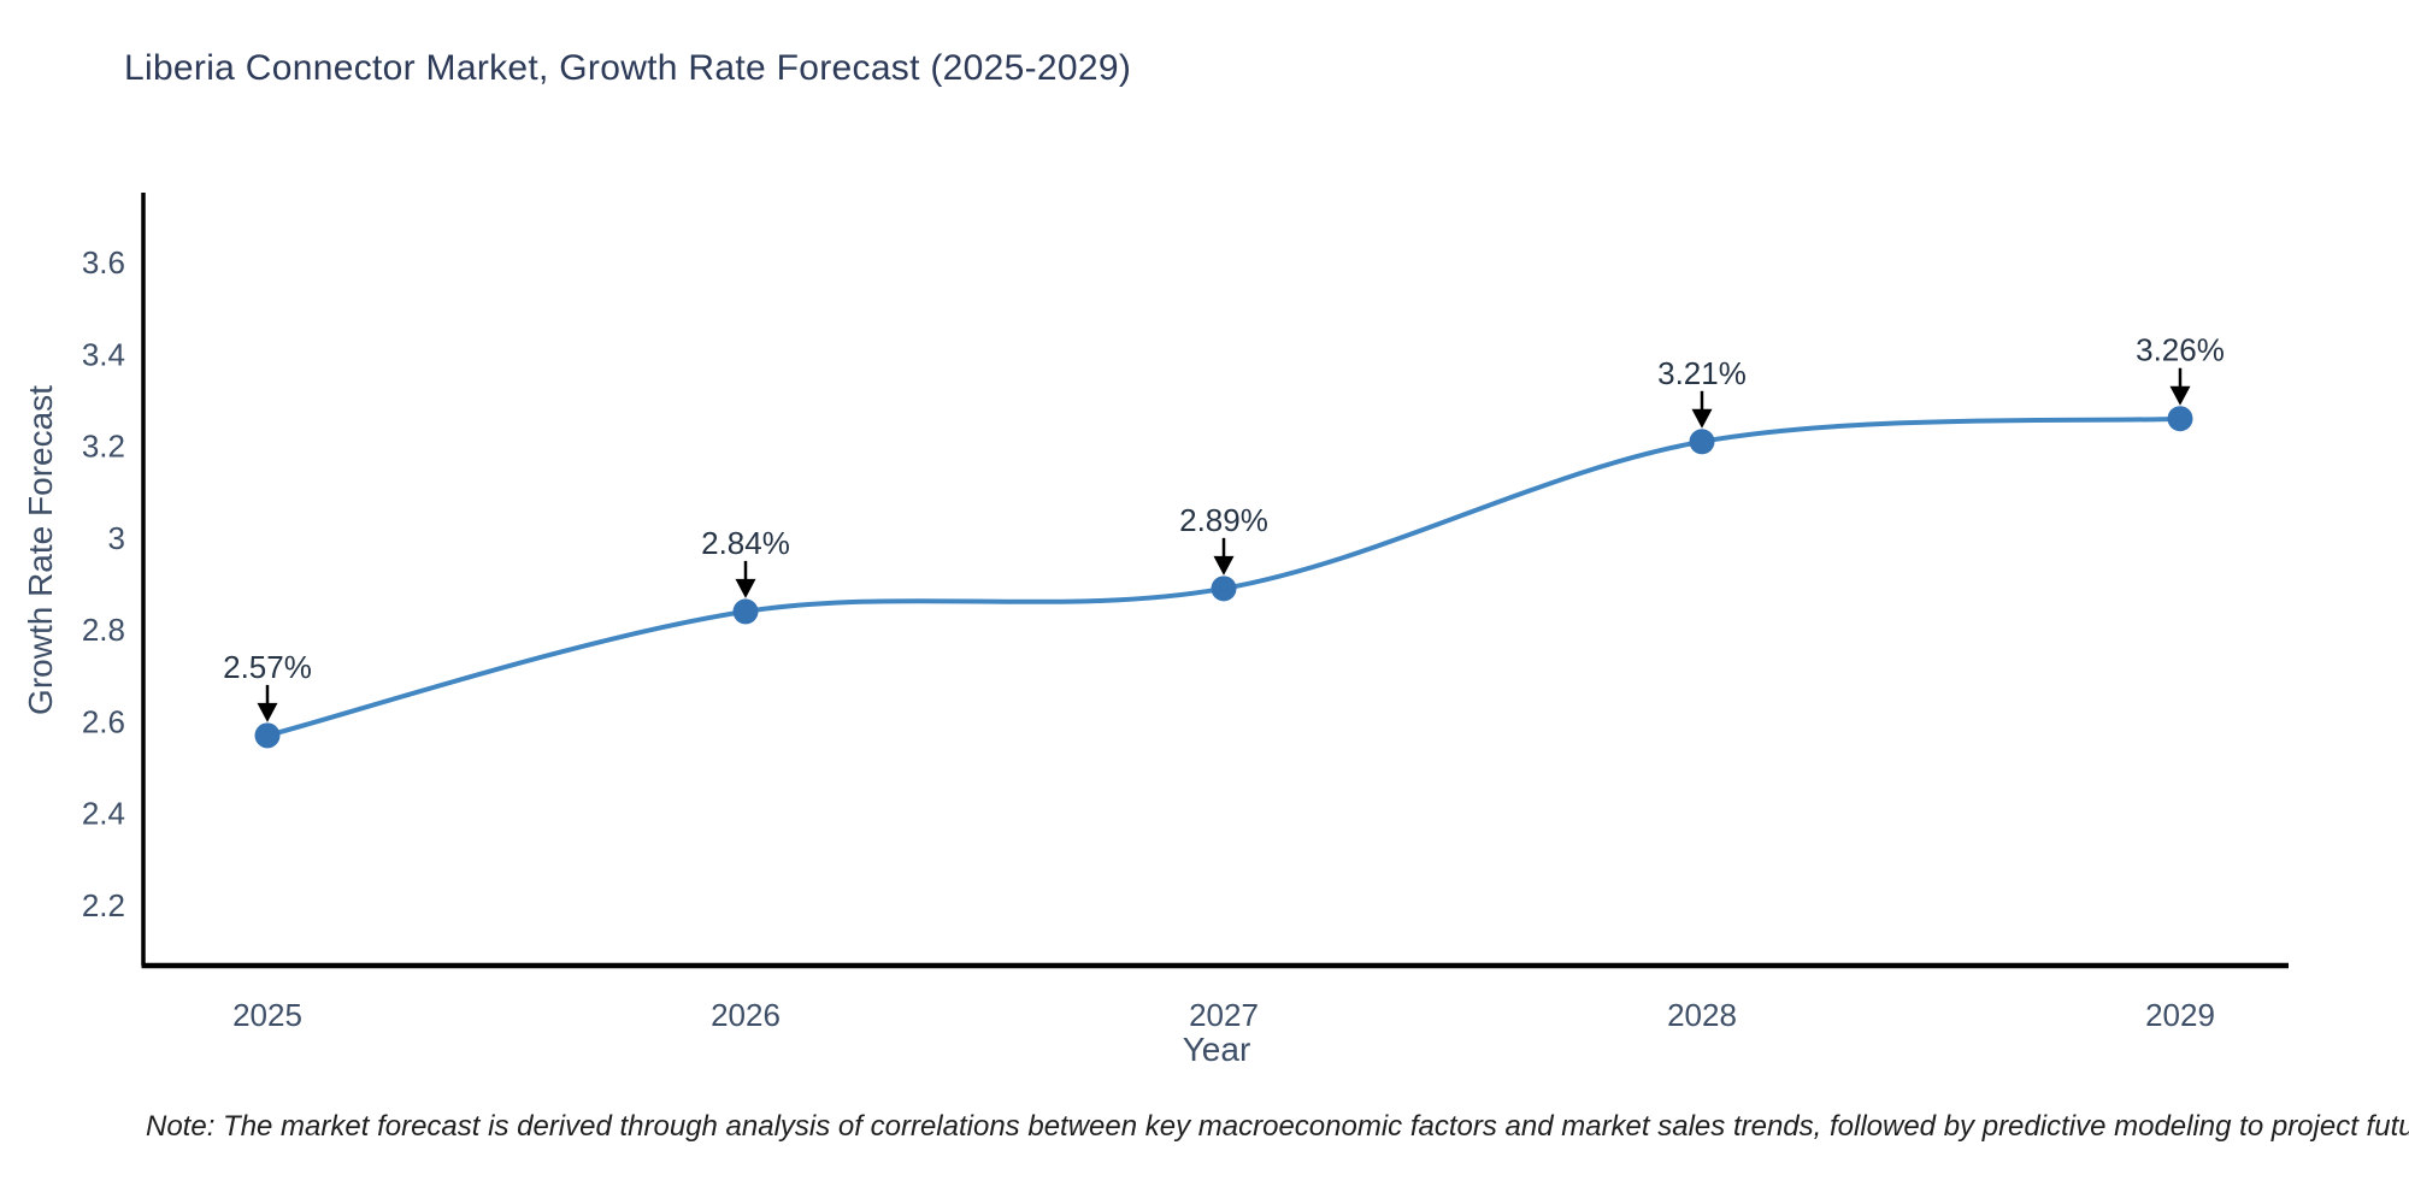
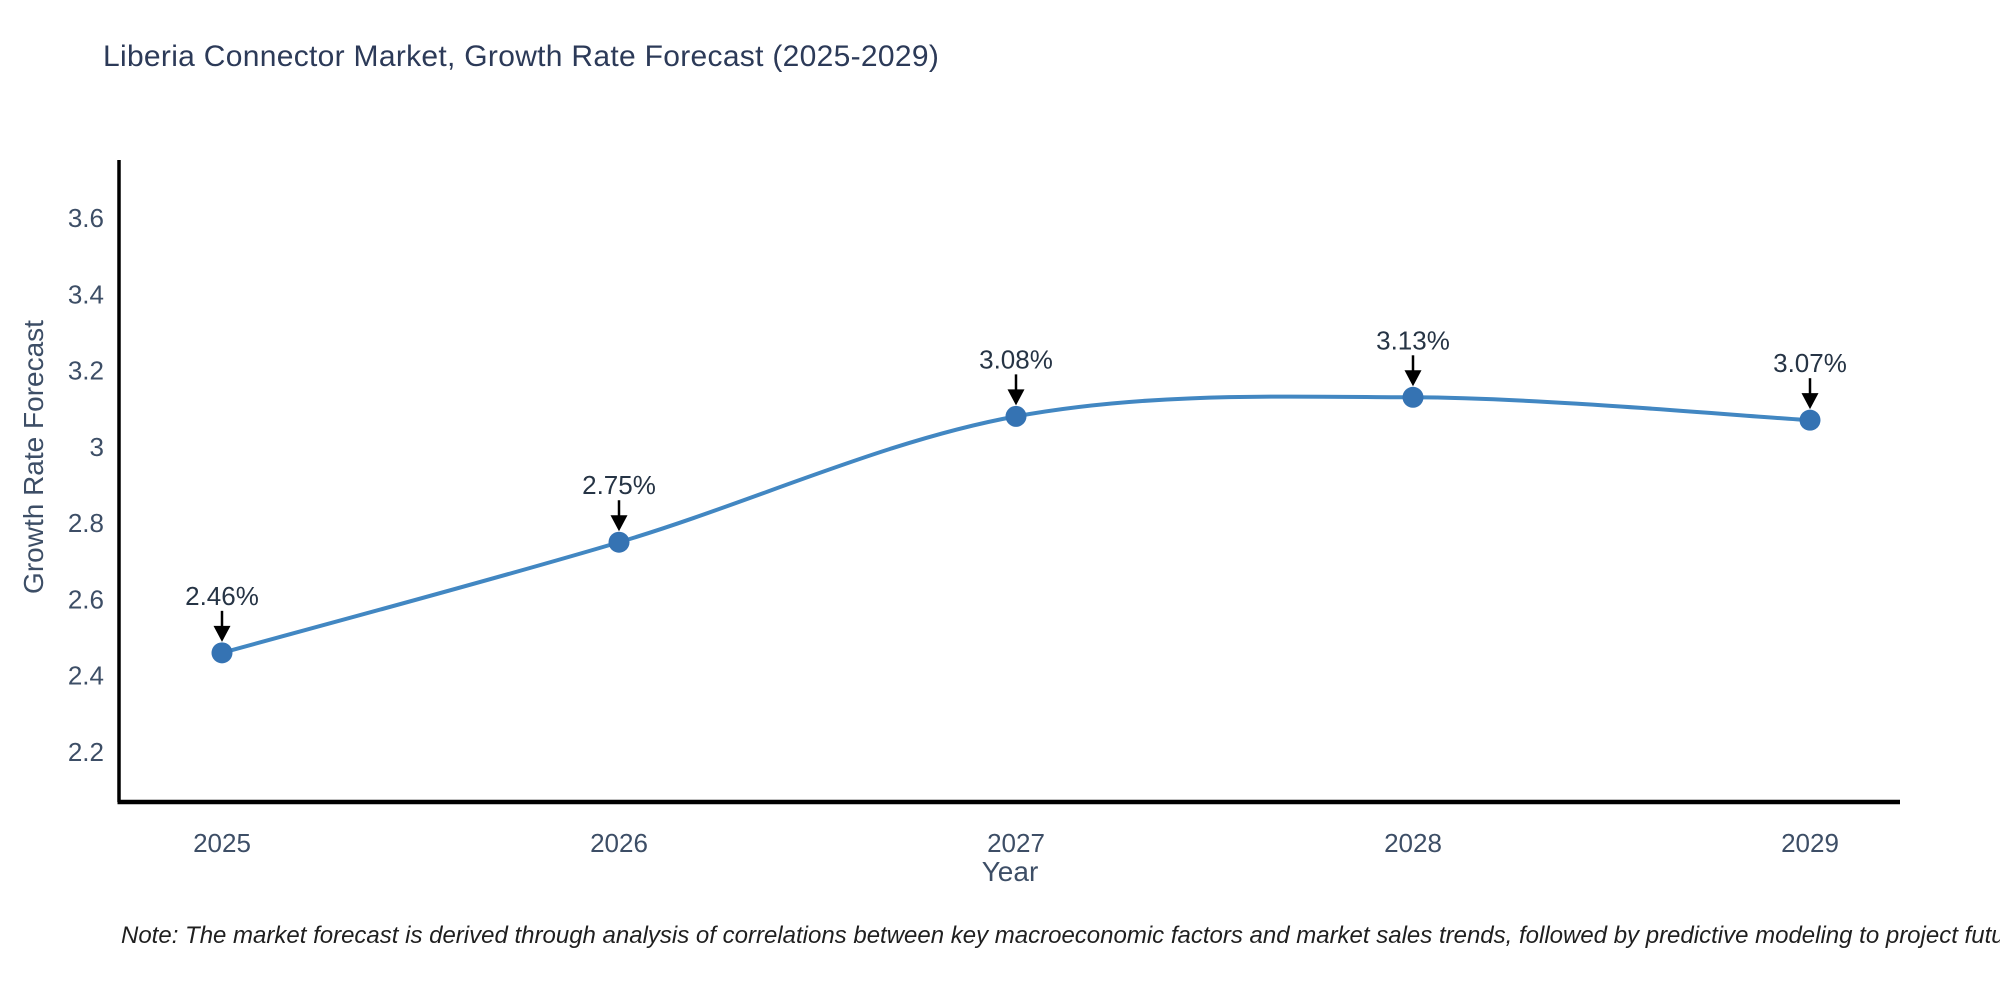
2025: 2.57% -> 2.46%
2026: 2.84% -> 2.75%
2027: 2.89% -> 3.08%
2028: 3.21% -> 3.13%
2029: 3.26% -> 3.07%
